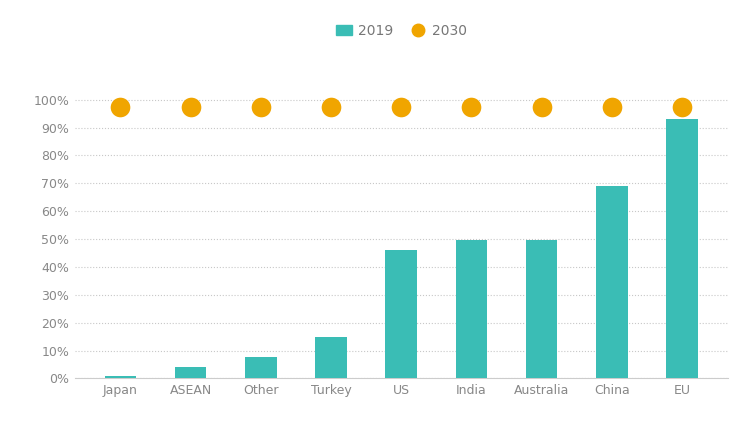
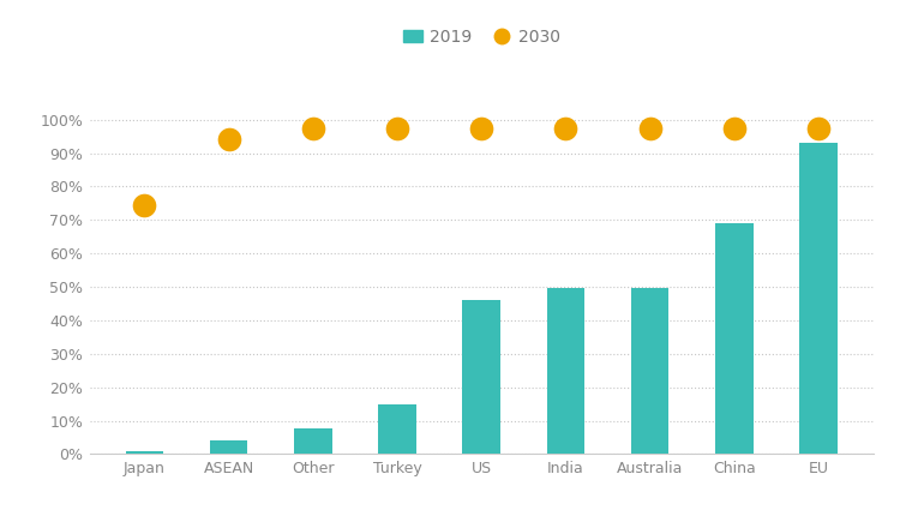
2030/Japan: 97.5% -> 74.5%
2030/ASEAN: 97.5% -> 94.0%
